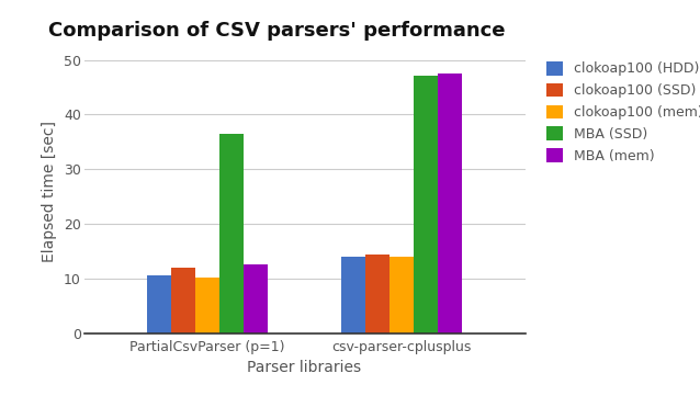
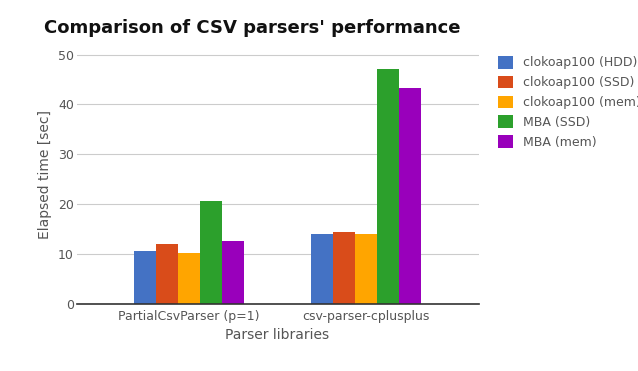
MBA (SSD)/PartialCsvParser (p=1): 36.5 -> 20.6
MBA (mem)/csv-parser-cplusplus: 47.5 -> 43.3
